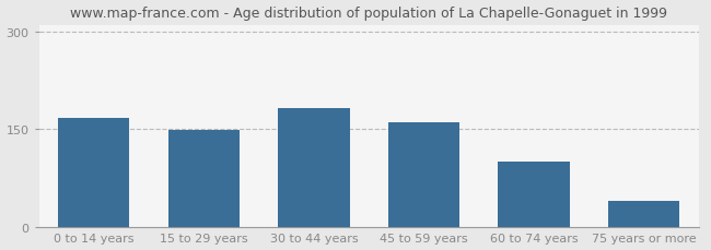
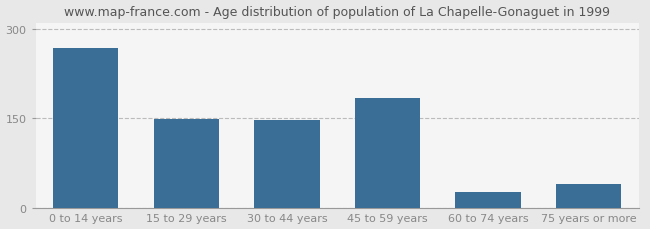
0 to 14 years: 168 -> 268
30 to 44 years: 183 -> 148
45 to 59 years: 161 -> 184
60 to 74 years: 100 -> 26
